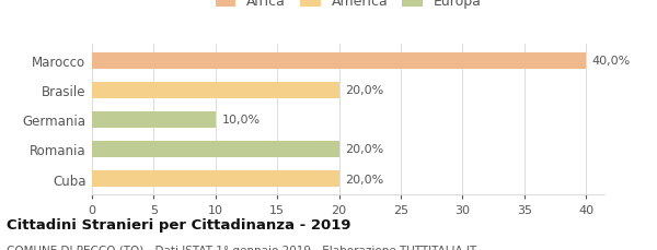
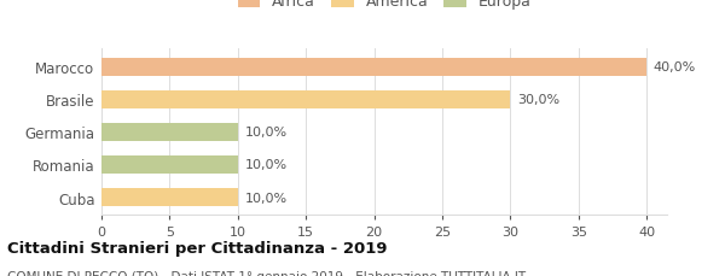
Brasile: 20,0% -> 30,0%
Romania: 20,0% -> 10,0%
Cuba: 20,0% -> 10,0%
